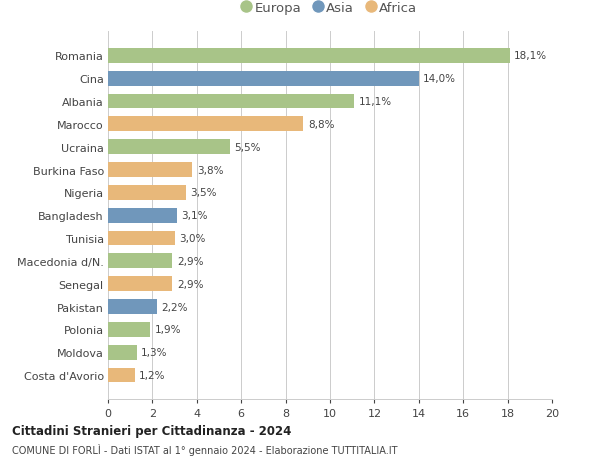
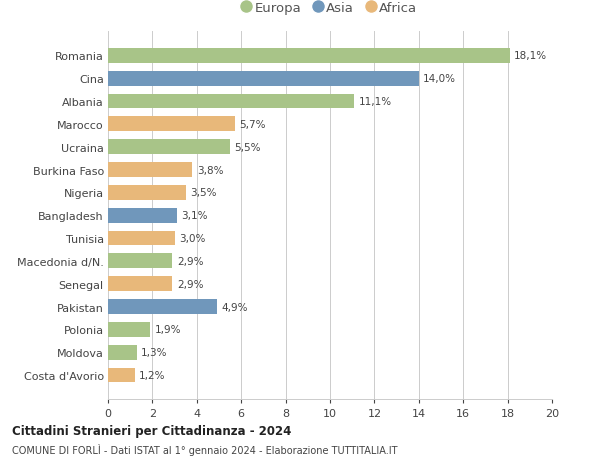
Marocco: 8,8% -> 5,7%
Pakistan: 2,2% -> 4,9%
